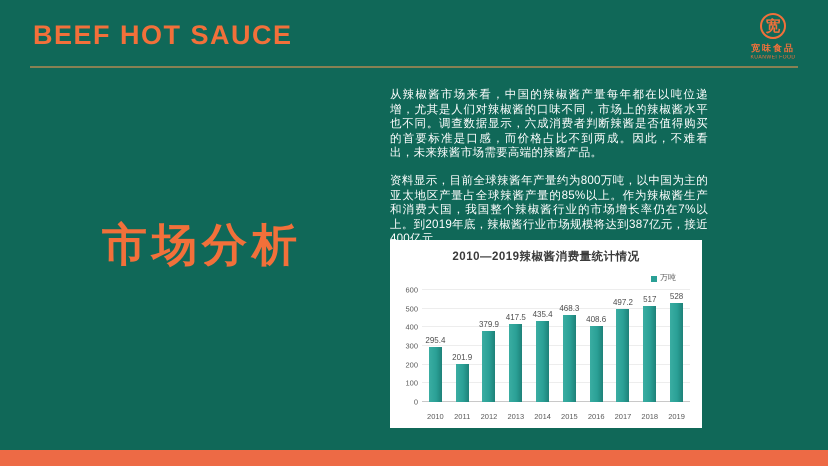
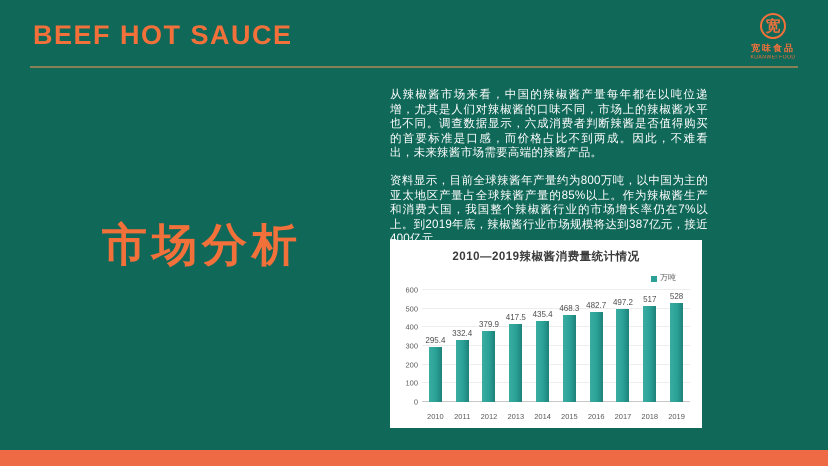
2011: 201.9 -> 332.4
2016: 408.6 -> 482.7
